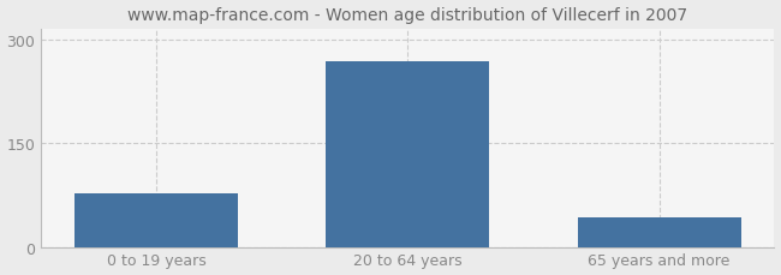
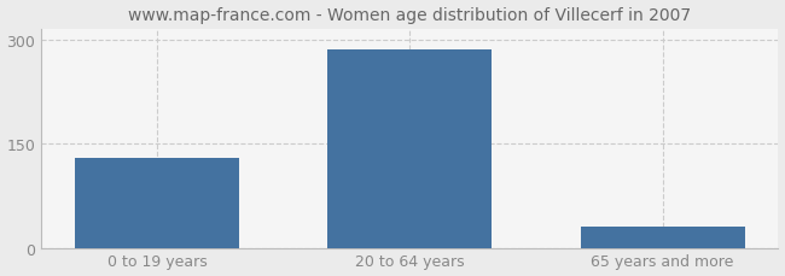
0 to 19 years: 78 -> 130
20 to 64 years: 268 -> 285
65 years and more: 42 -> 30
